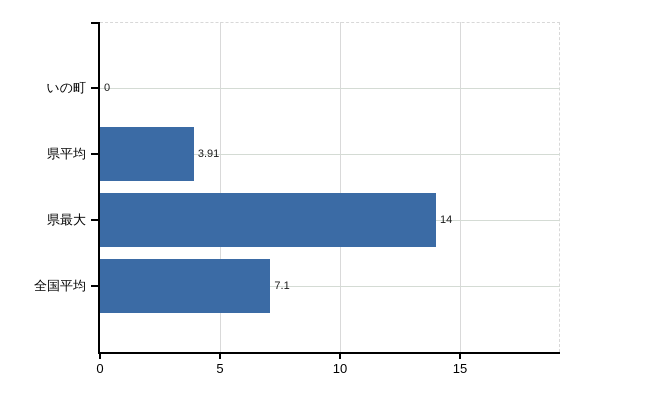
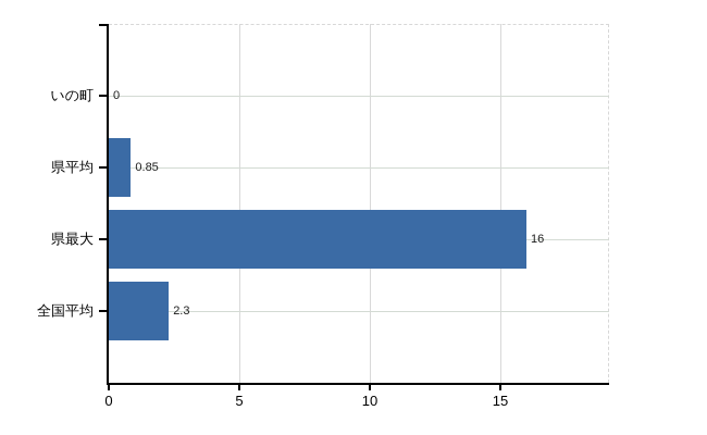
県平均: 3.91 -> 0.85
県最大: 14 -> 16
全国平均: 7.1 -> 2.3
